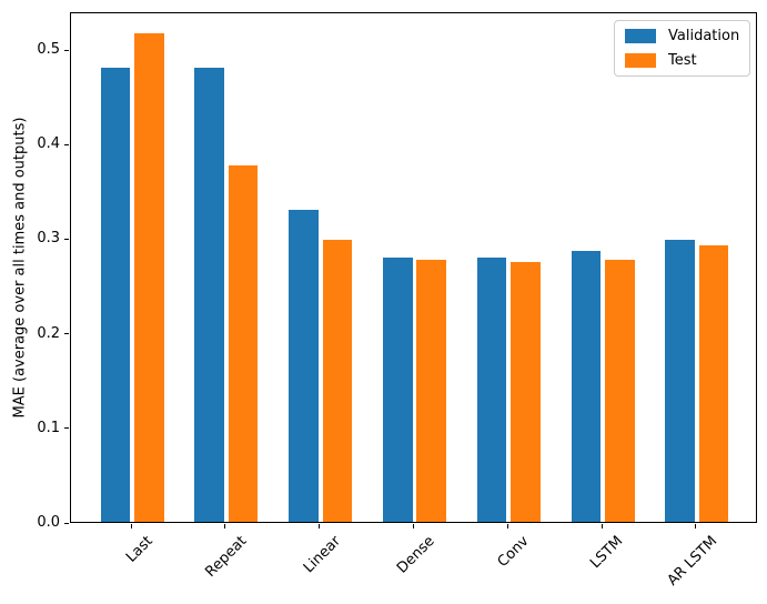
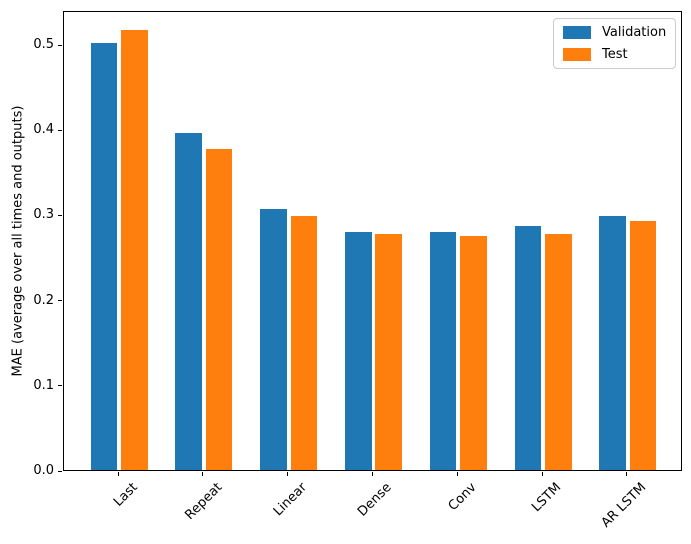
Validation/Last: 0.48 -> 0.50
Validation/Repeat: 0.48 -> 0.40
Validation/Linear: 0.33 -> 0.31
